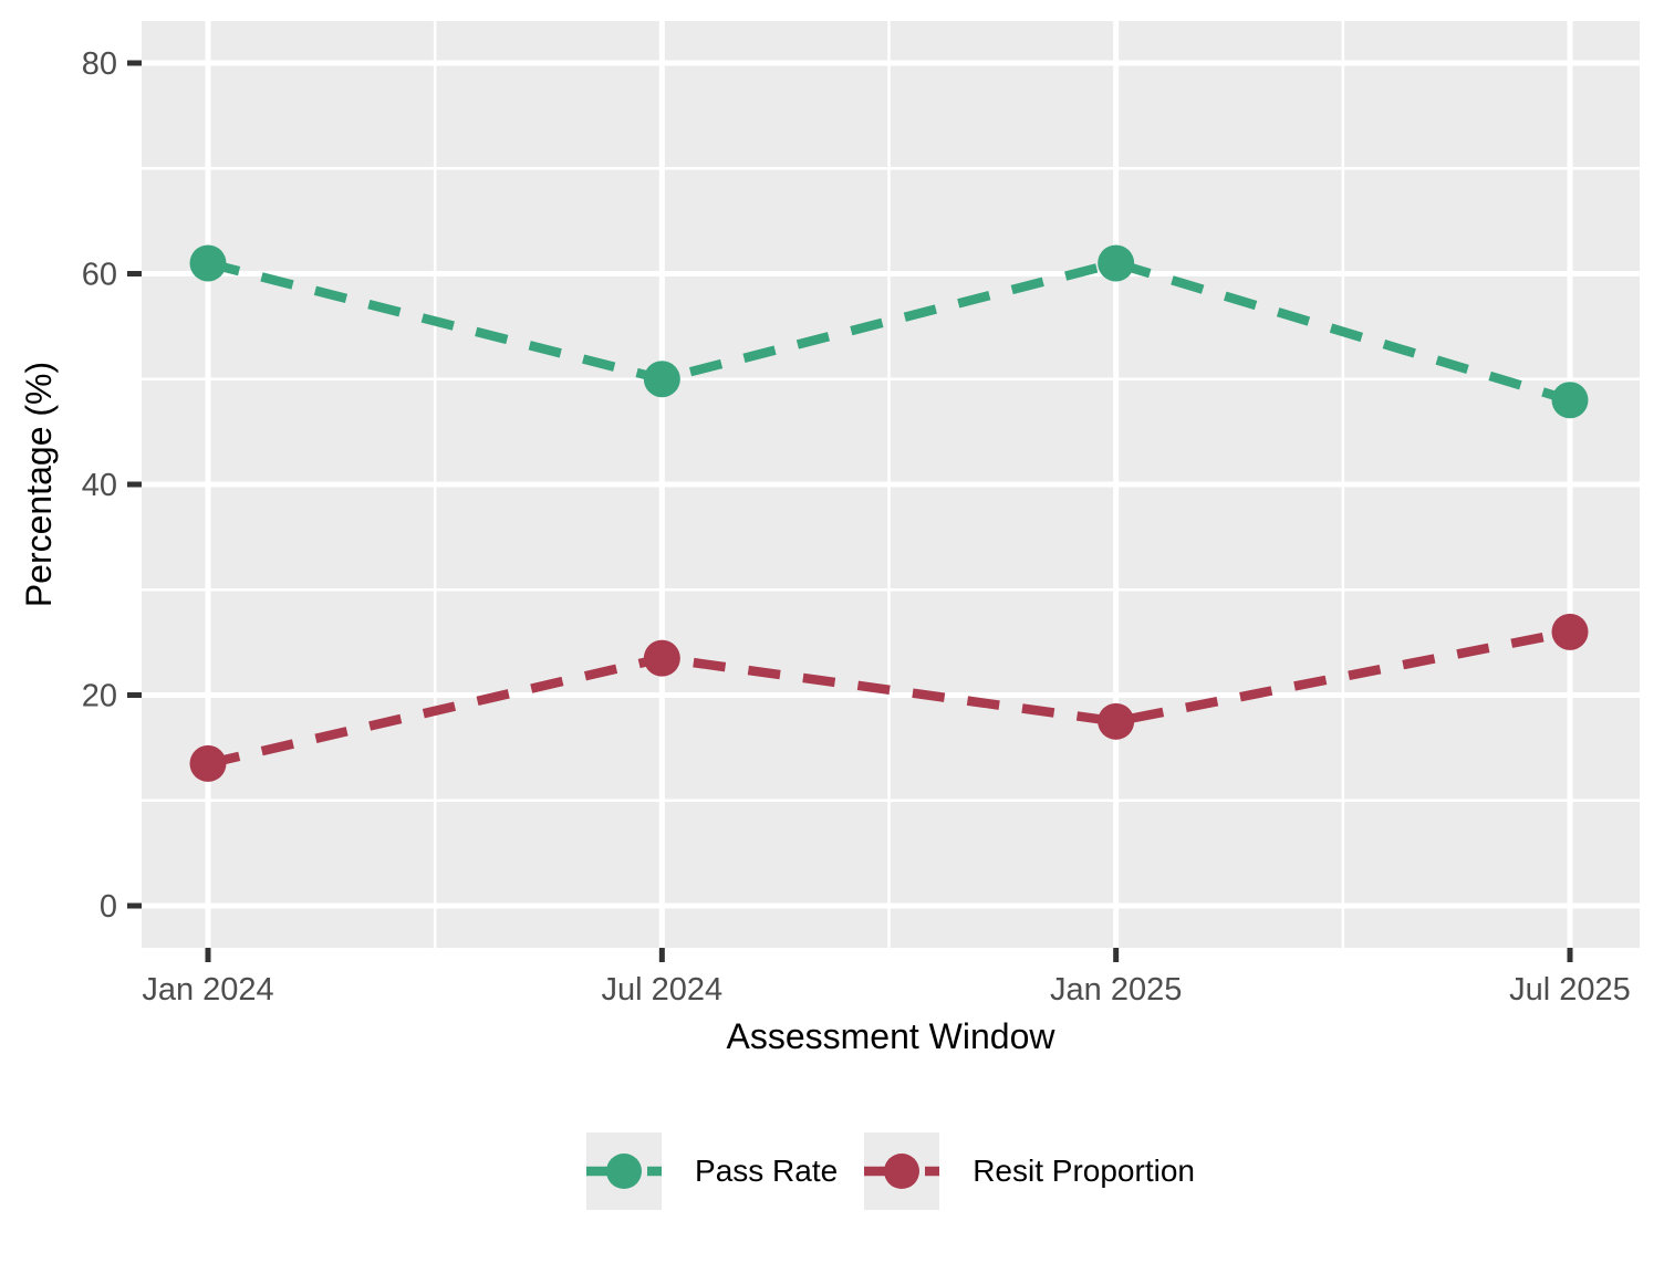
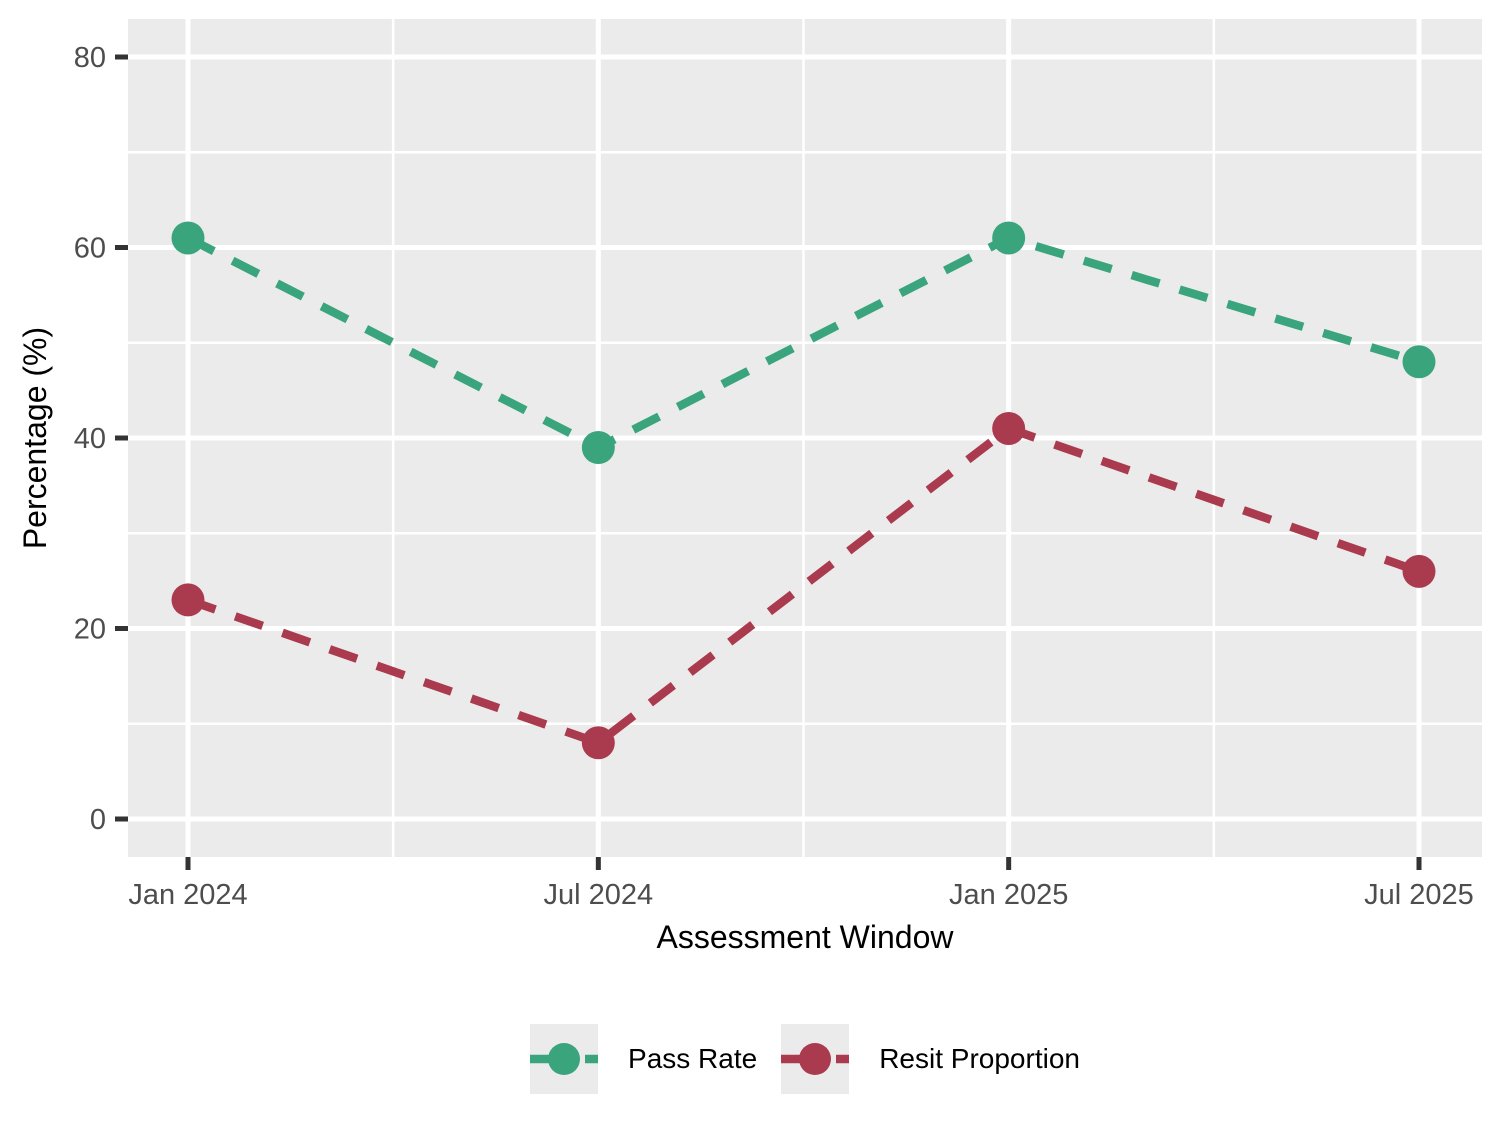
Resit Proportion/Jan 2024: 14 -> 23
Pass Rate/Jul 2024: 50 -> 39
Resit Proportion/Jul 2024: 24 -> 8
Resit Proportion/Jan 2025: 18 -> 41
